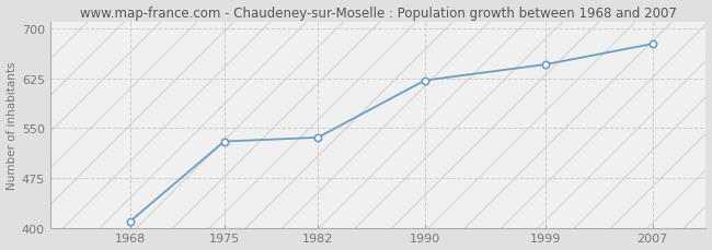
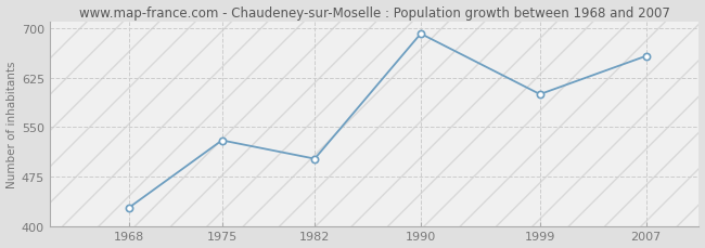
1968: 410 -> 428
1982: 536 -> 502
1990: 622 -> 692
1999: 646 -> 600
2007: 677 -> 658
